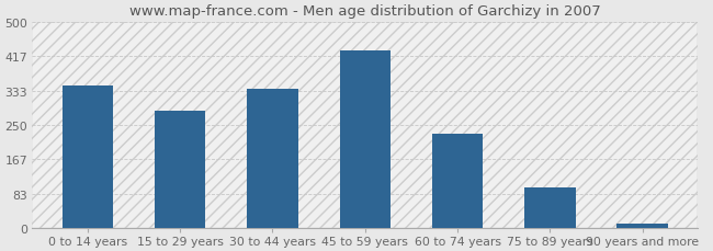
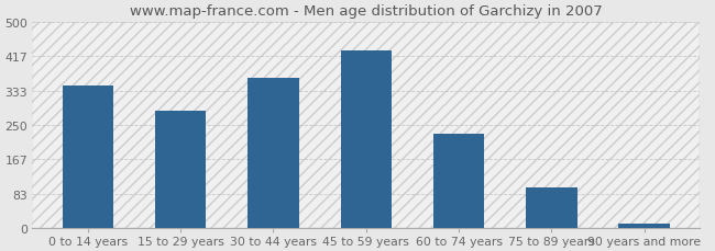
30 to 44 years: 338 -> 365
